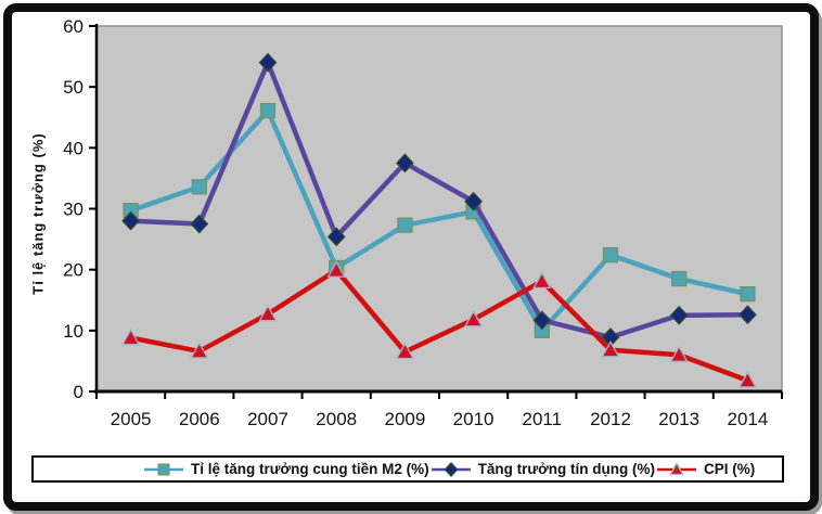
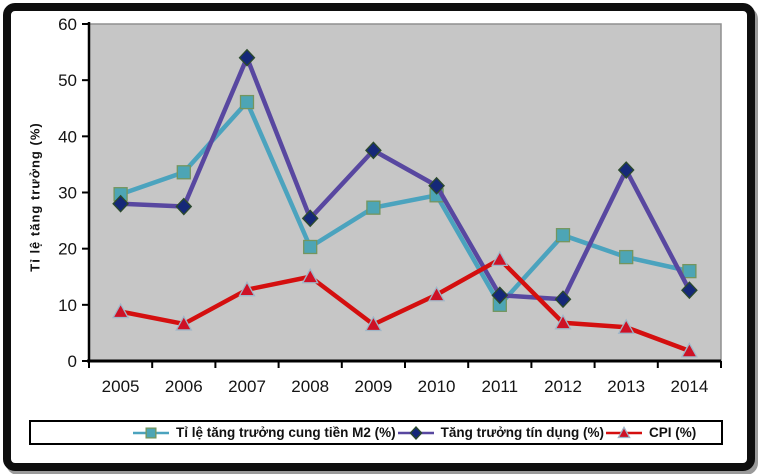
CPI (%)/2008: 20 -> 15
Tăng trưởng tín dụng (%)/2012: 9 -> 11
Tăng trưởng tín dụng (%)/2013: 12 -> 34
